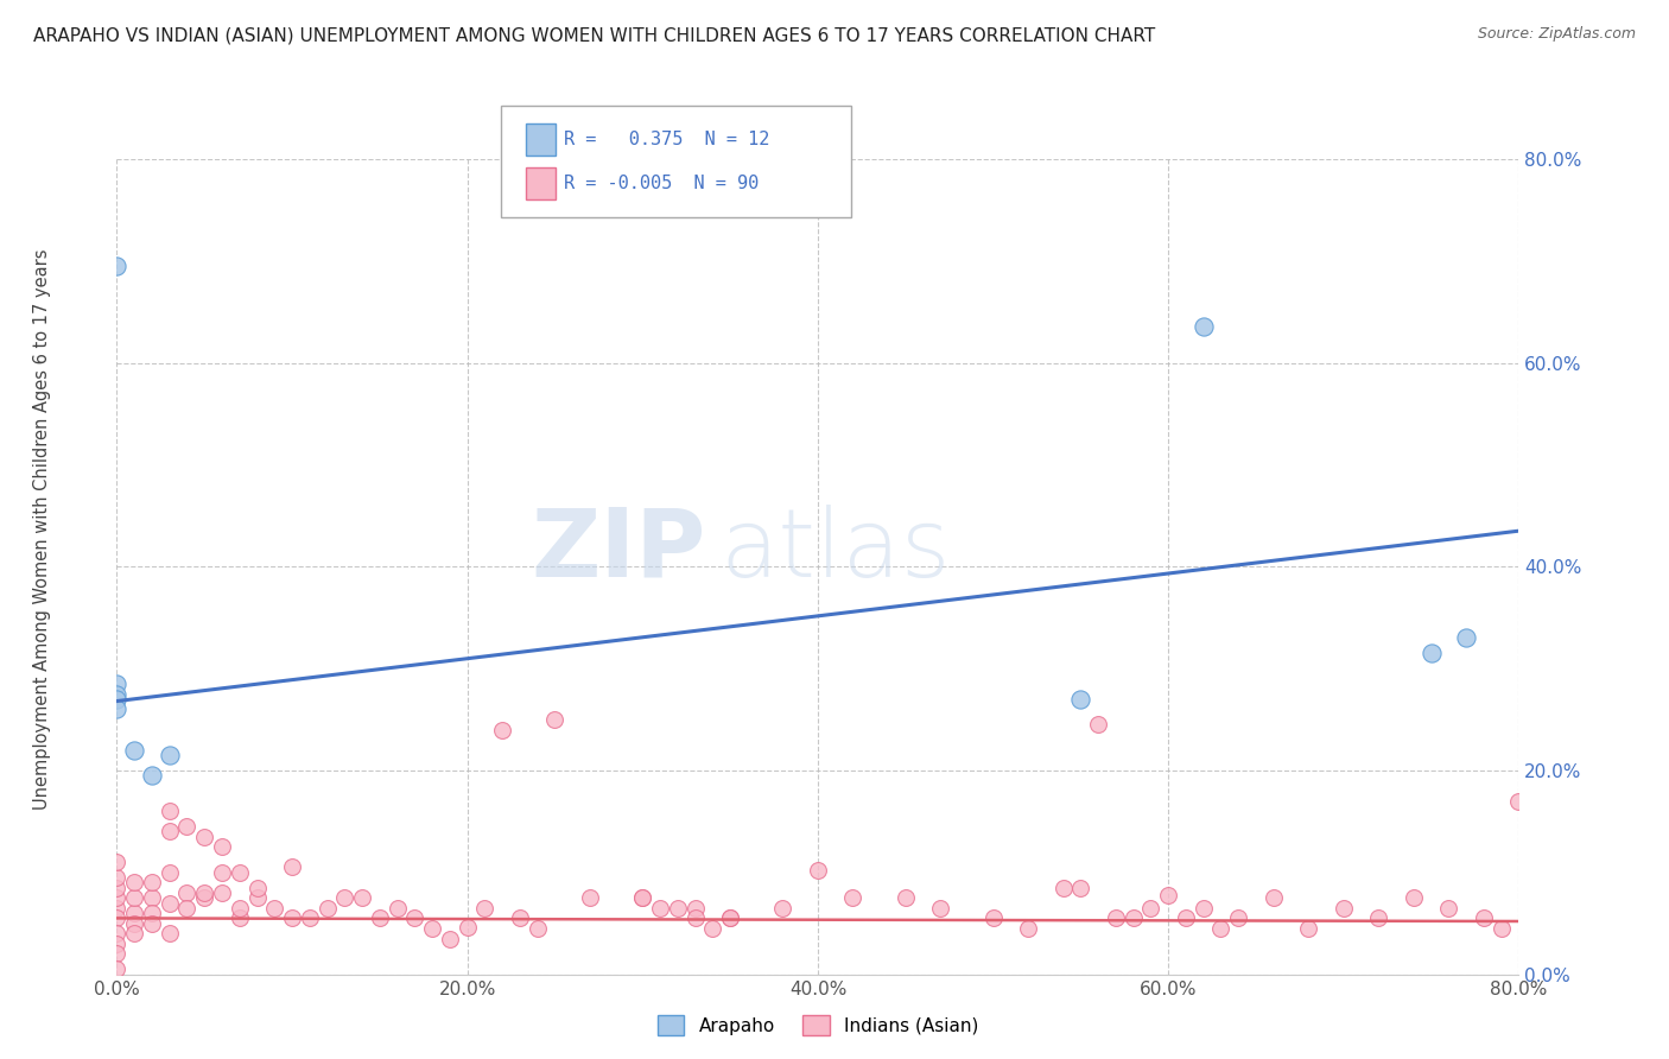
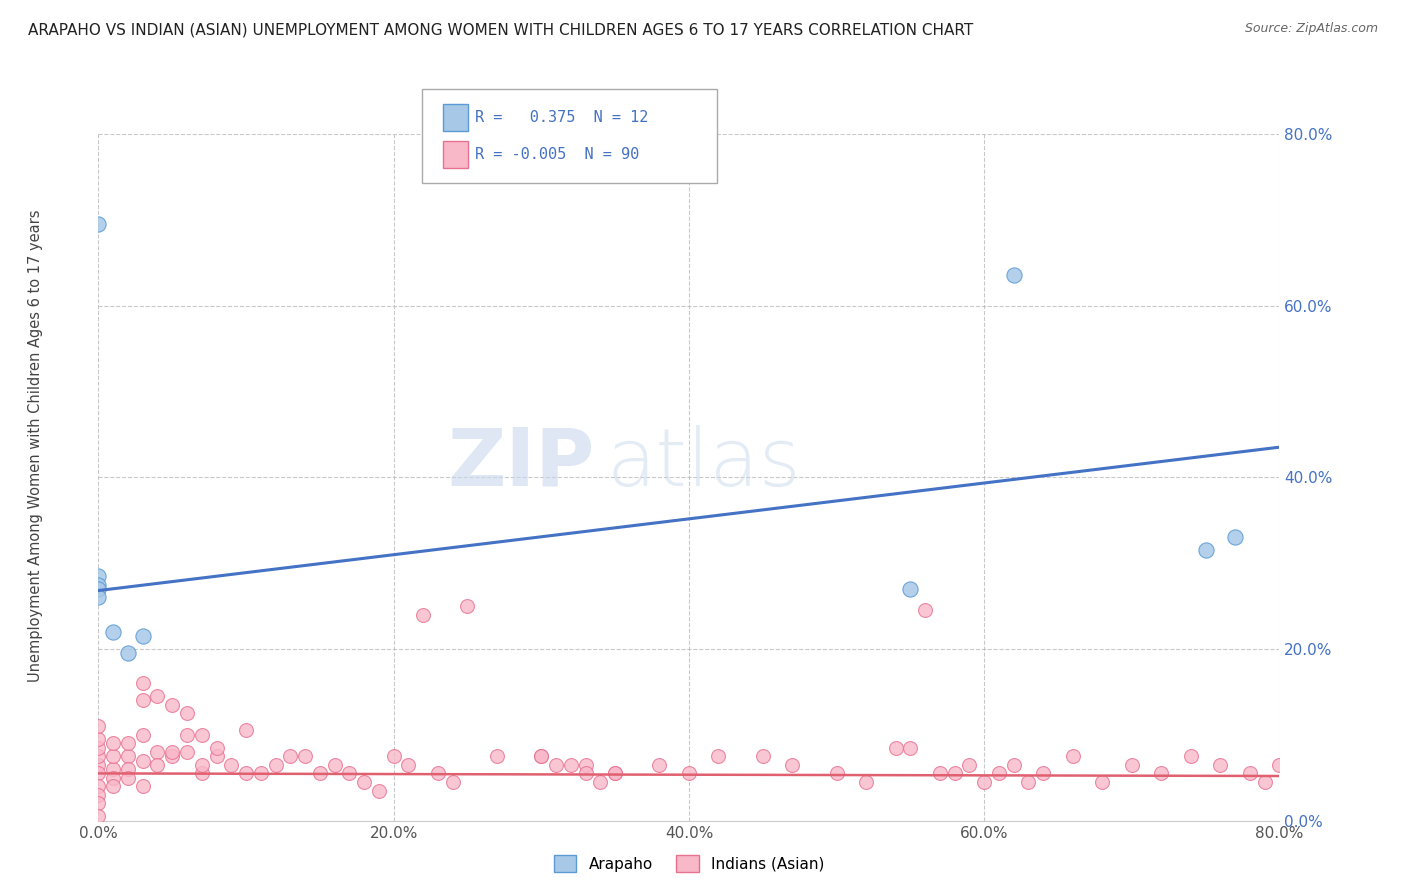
Indians (Asian)/20.0%: 4.6% -> 7.5%
Indians (Asian)/40.0%: 10.2% -> 5.5%
Indians (Asian)/60.0%: 7.8% -> 4.5%
Indians (Asian)/80.0%: 17.0% -> 6.5%
